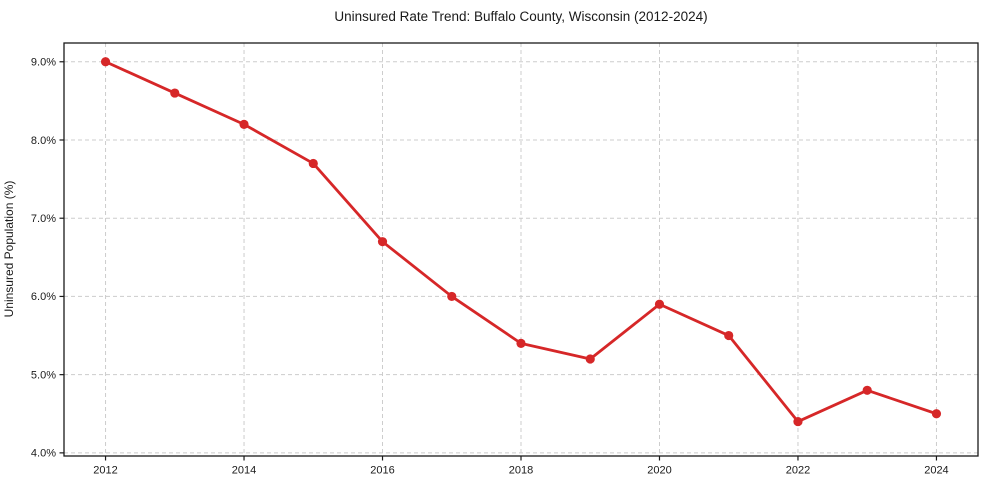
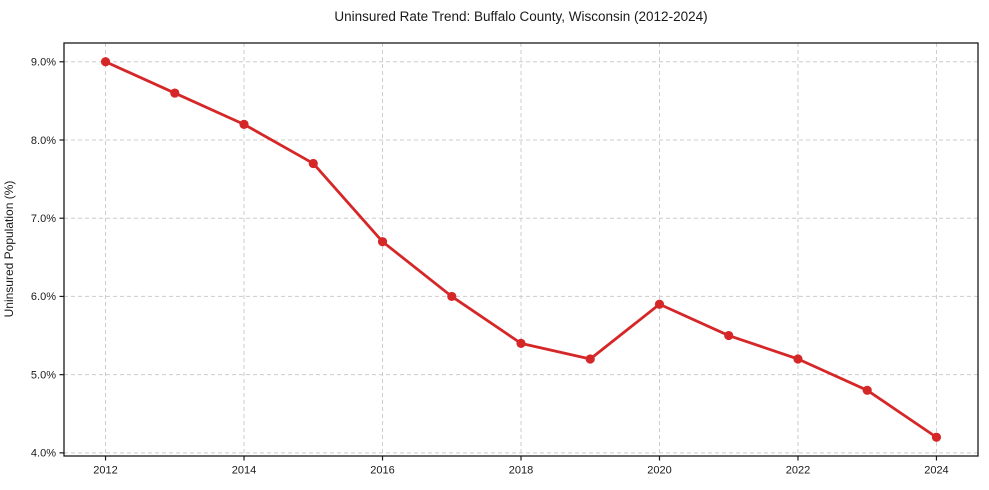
2022: 4.4% -> 5.2%
2024: 4.5% -> 4.2%
